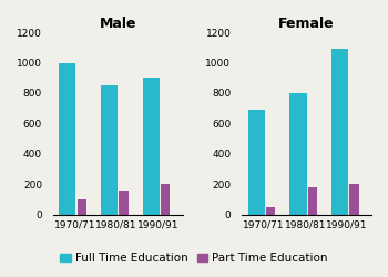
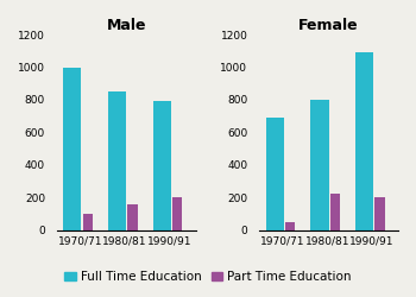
Male/Full Time Education/1990/91: 900 -> 790
Female/Part Time Education/1980/81: 180 -> 220
